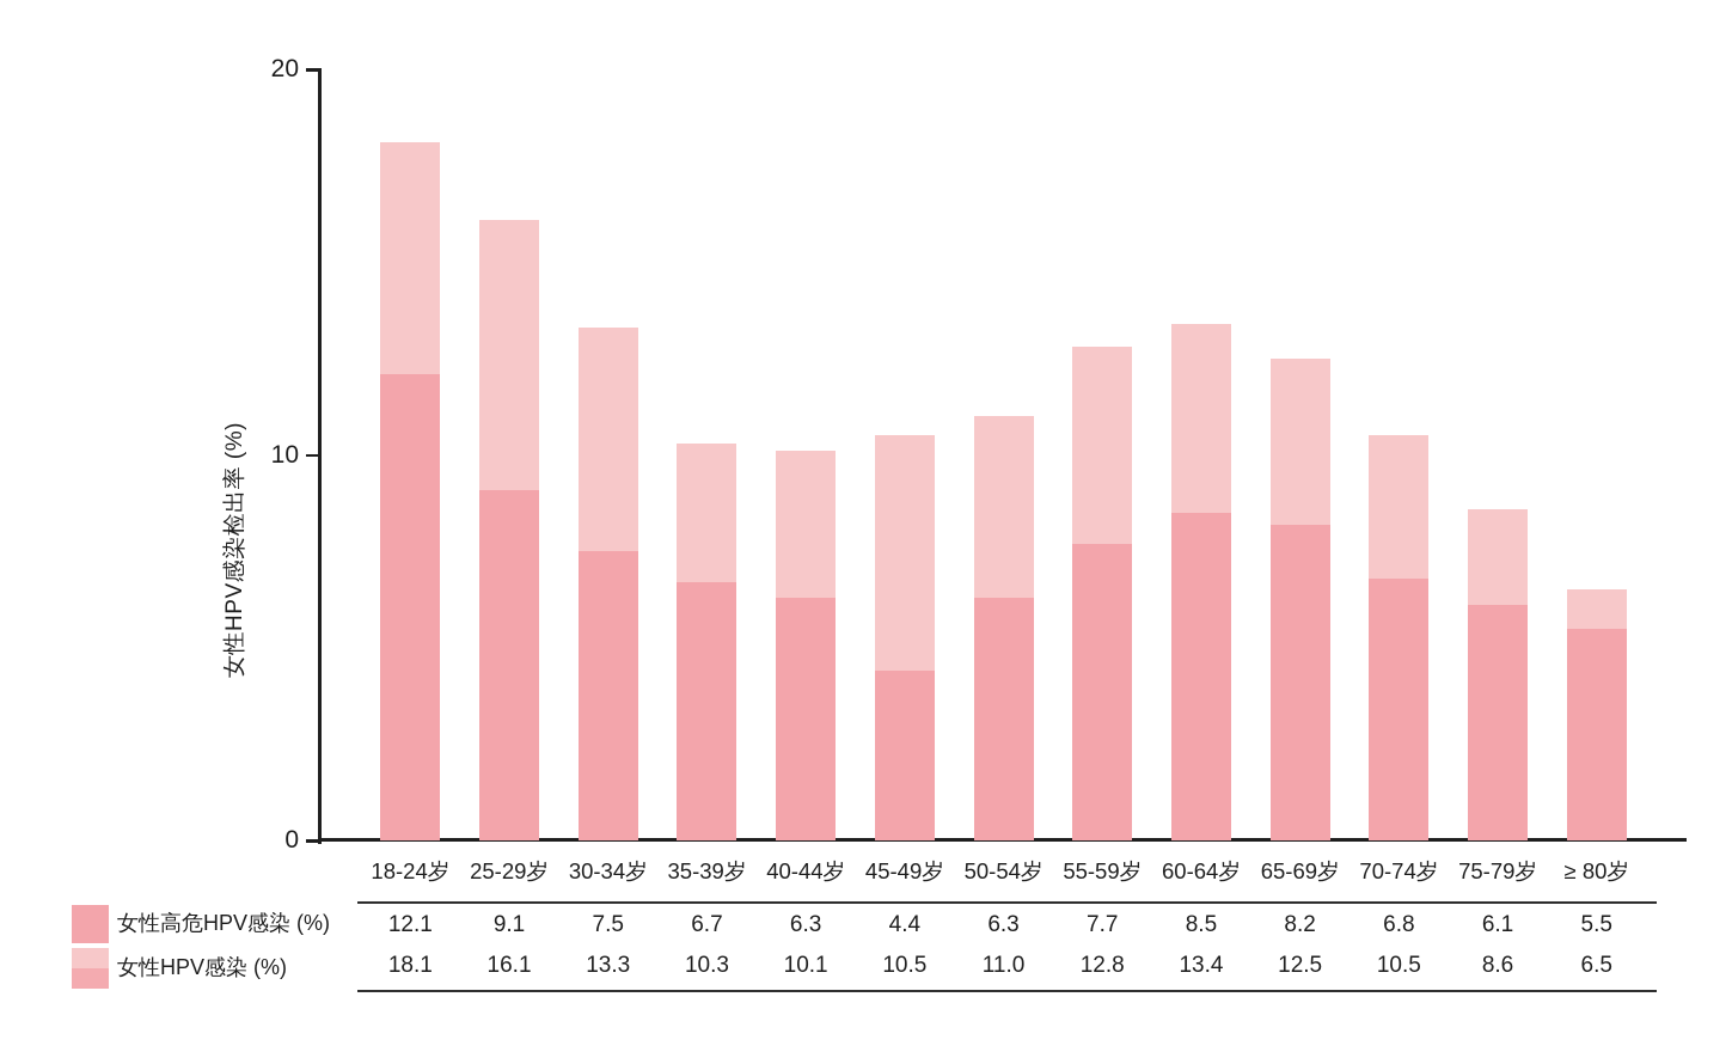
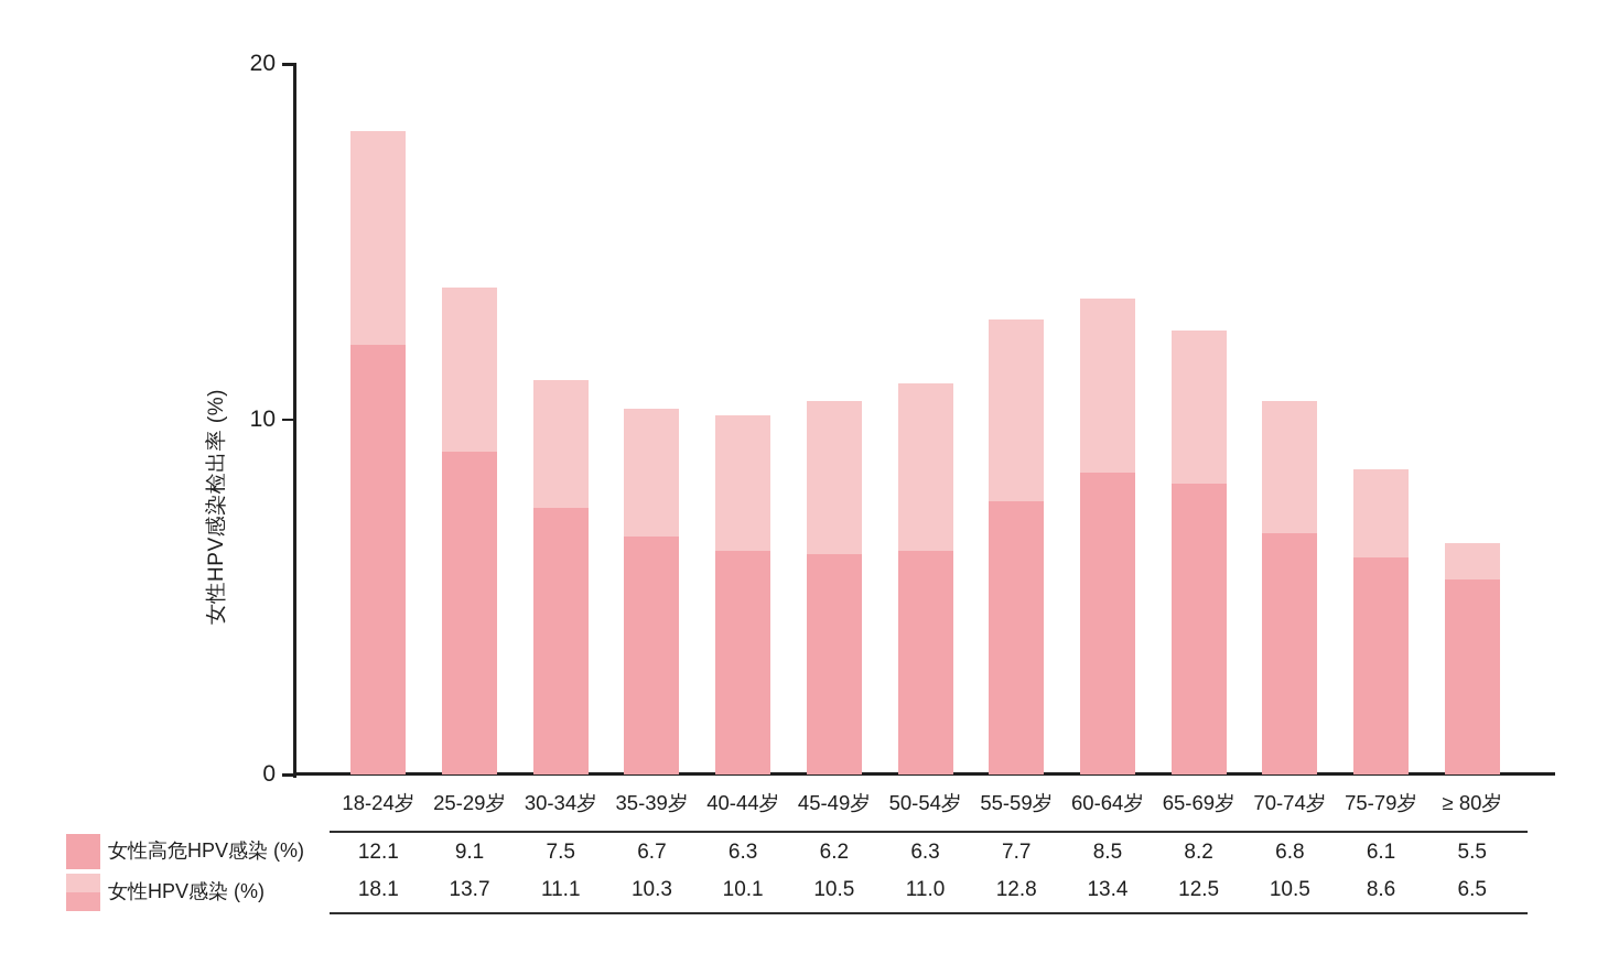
女性HPV感染 (%)/25-29岁: 16.1 -> 13.7
女性HPV感染 (%)/30-34岁: 13.3 -> 11.1
女性高危HPV感染 (%)/45-49岁: 4.4 -> 6.2
